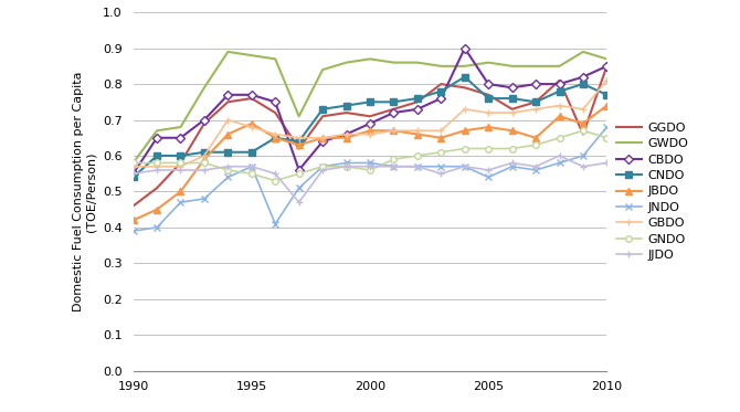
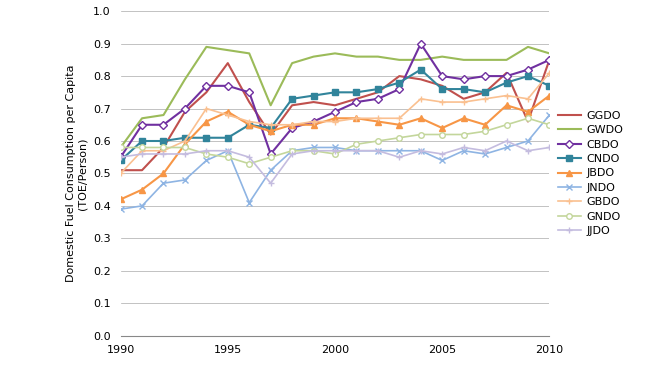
GGDO/1990: 0.46 -> 0.51
GBDO/1990: 0.57 -> 0.50
GGDO/1995: 0.76 -> 0.84
JBDO/2005: 0.68 -> 0.64
